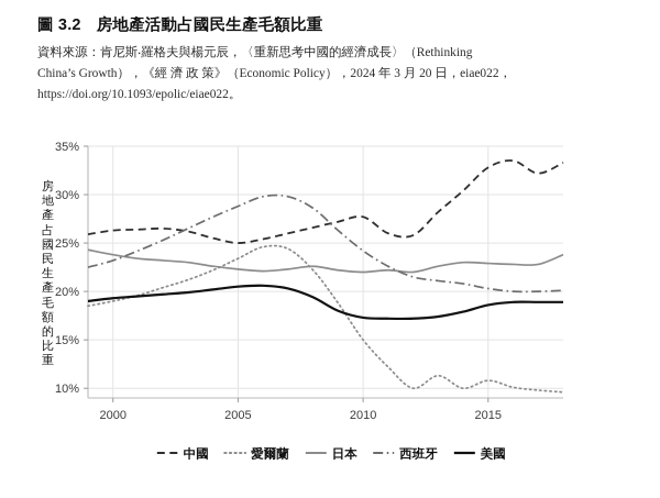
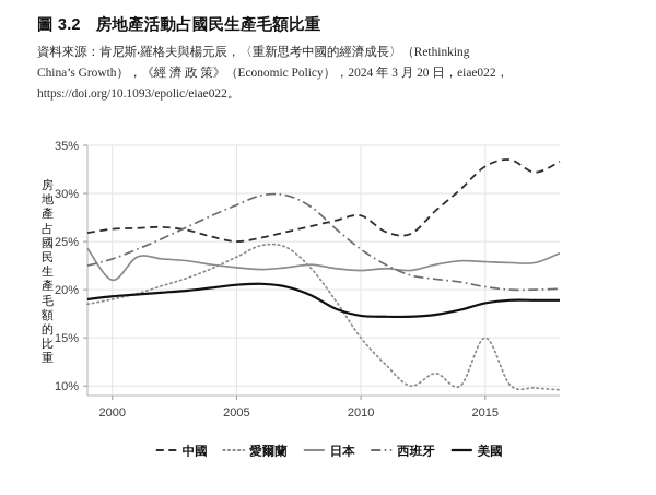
日本/2000: 24% -> 21%
愛爾蘭/2015: 11% -> 15%
